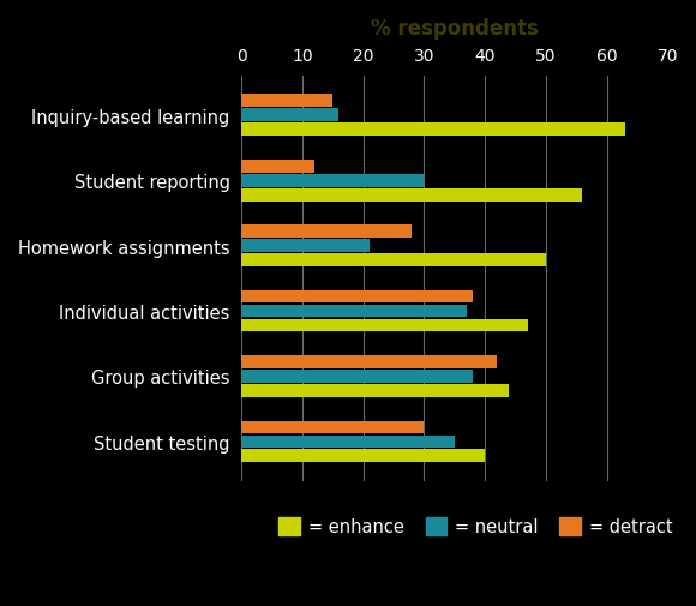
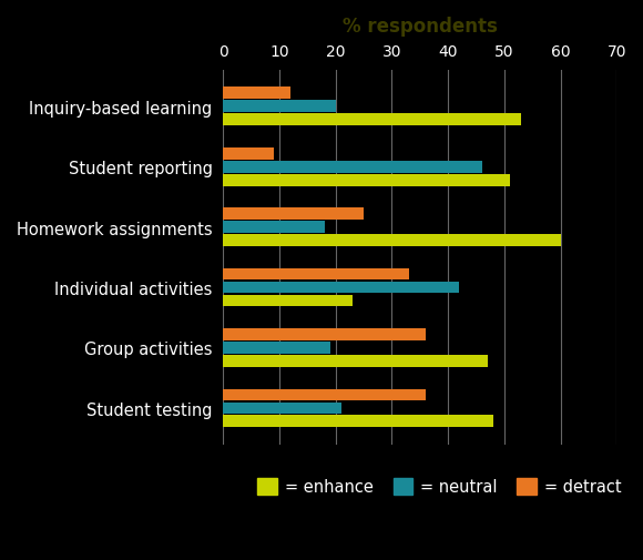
= detract/Inquiry-based learning: 15 -> 12
= neutral/Inquiry-based learning: 16 -> 20
= enhance/Inquiry-based learning: 63 -> 53
= detract/Student reporting: 12 -> 9
= neutral/Student reporting: 30 -> 46
= enhance/Student reporting: 56 -> 51
= detract/Homework assignments: 28 -> 25
= neutral/Homework assignments: 21 -> 18
= enhance/Homework assignments: 50 -> 60
= detract/Individual activities: 38 -> 33
= neutral/Individual activities: 37 -> 42
= enhance/Individual activities: 47 -> 23
= detract/Group activities: 42 -> 36
= neutral/Group activities: 38 -> 19
= enhance/Group activities: 44 -> 47
= detract/Student testing: 30 -> 36
= neutral/Student testing: 35 -> 21
= enhance/Student testing: 40 -> 48
